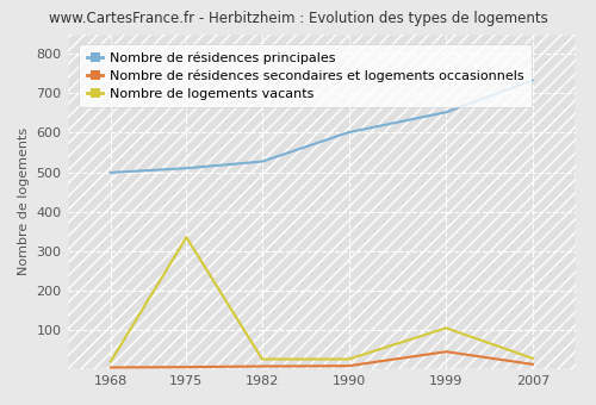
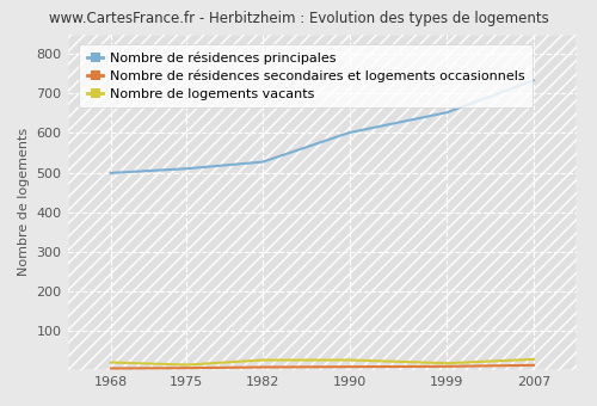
Nombre de logements vacants/1975: 335 -> 14
Nombre de résidences secondaires et logements occasionnels/1999: 45 -> 10
Nombre de logements vacants/1999: 105 -> 18
